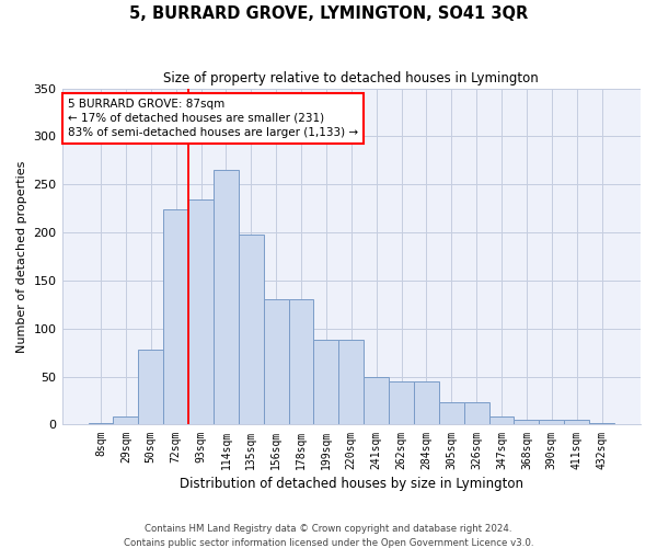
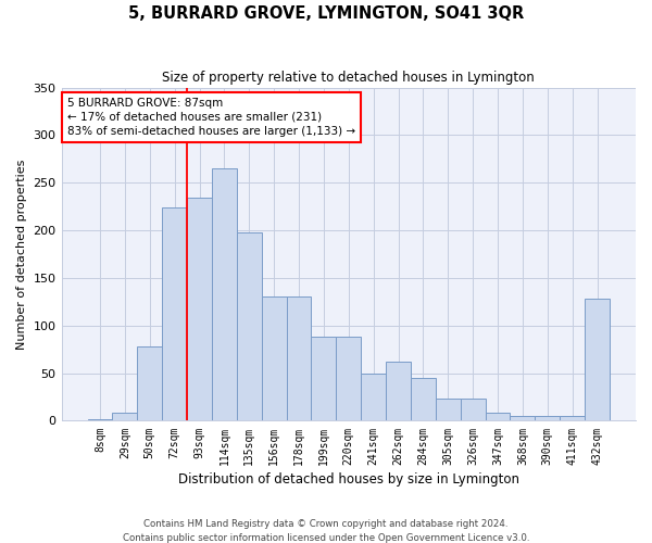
262sqm: 45 -> 62
432sqm: 2 -> 128
